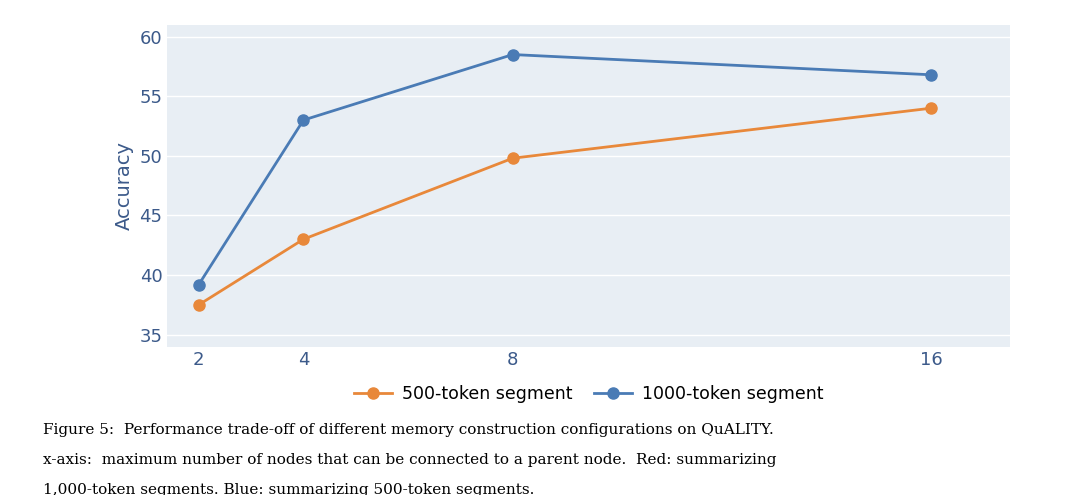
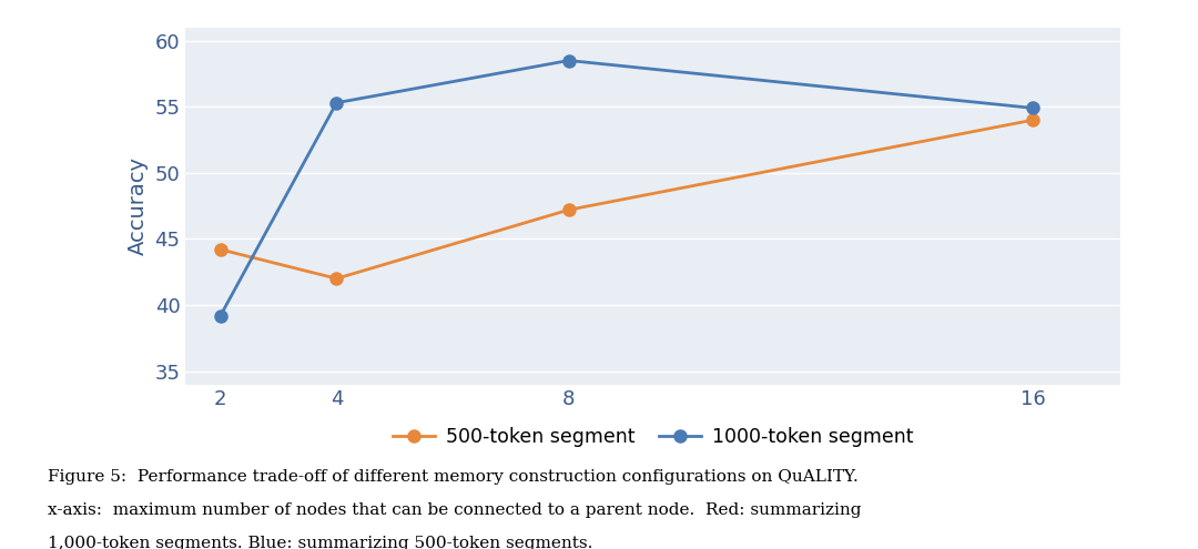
500-token segment/2: 37.5 -> 44.2
500-token segment/4: 43.0 -> 42.0
1000-token segment/4: 53.0 -> 55.3
500-token segment/8: 49.8 -> 47.2
1000-token segment/16: 56.8 -> 54.9
